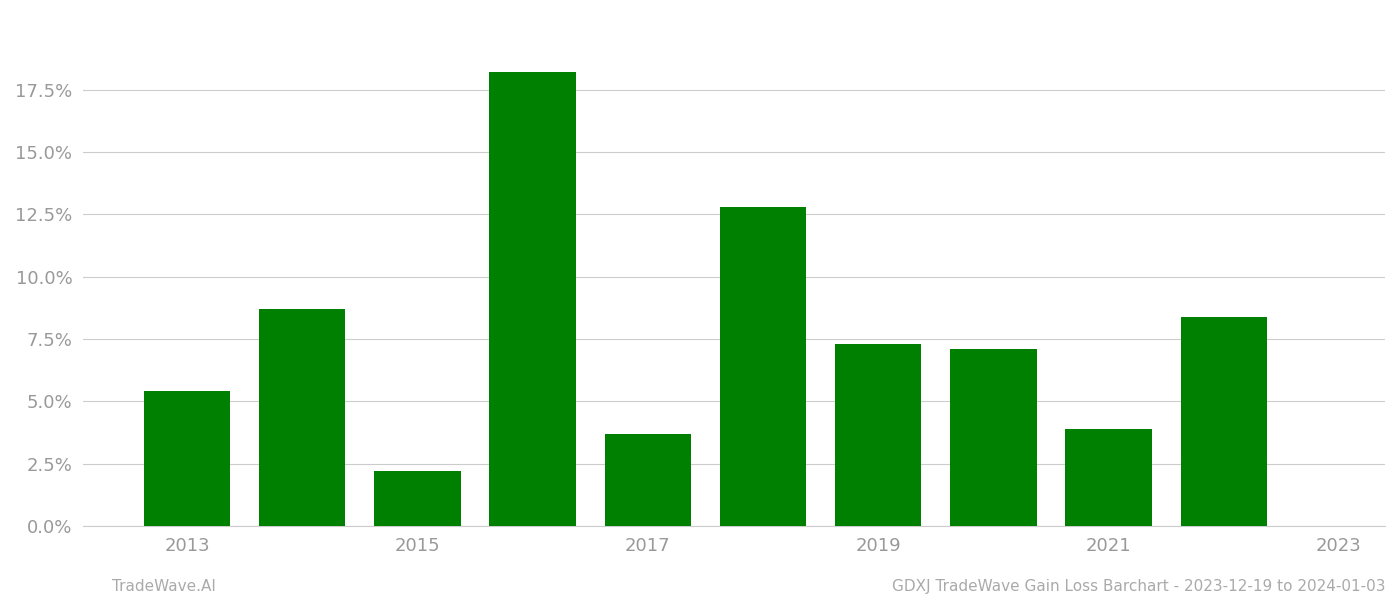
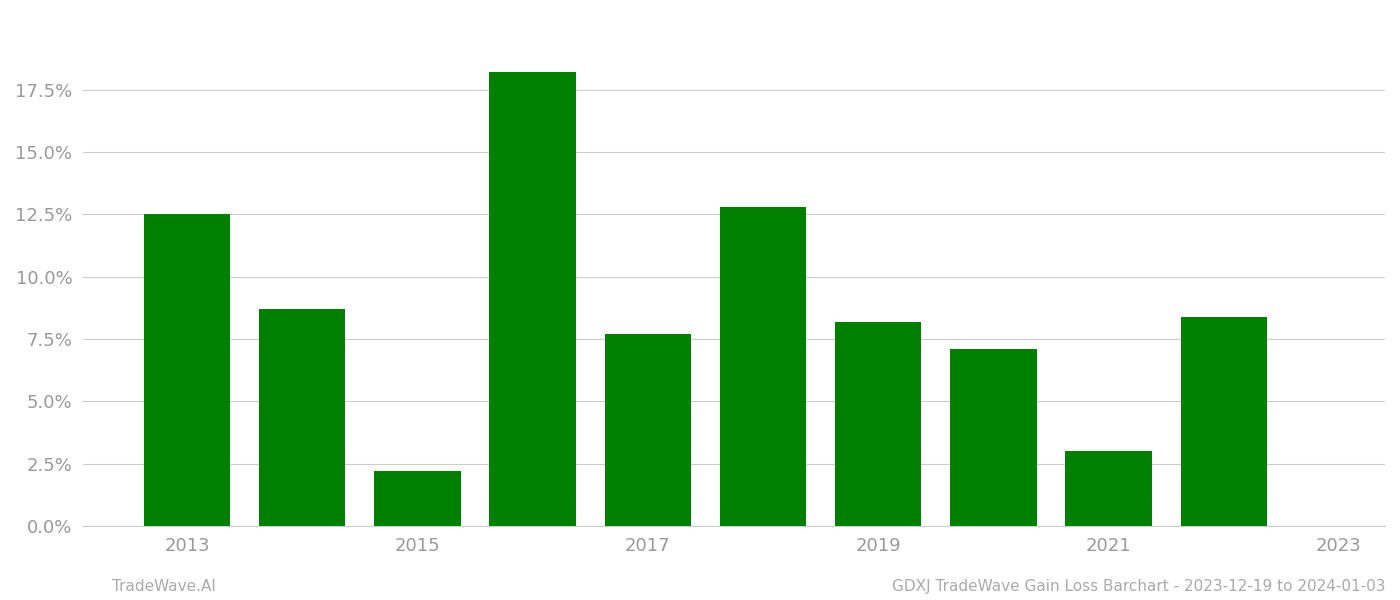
2013: 5.4% -> 12.5%
2017: 3.7% -> 7.7%
2019: 7.3% -> 8.2%
2021: 3.9% -> 3.0%
